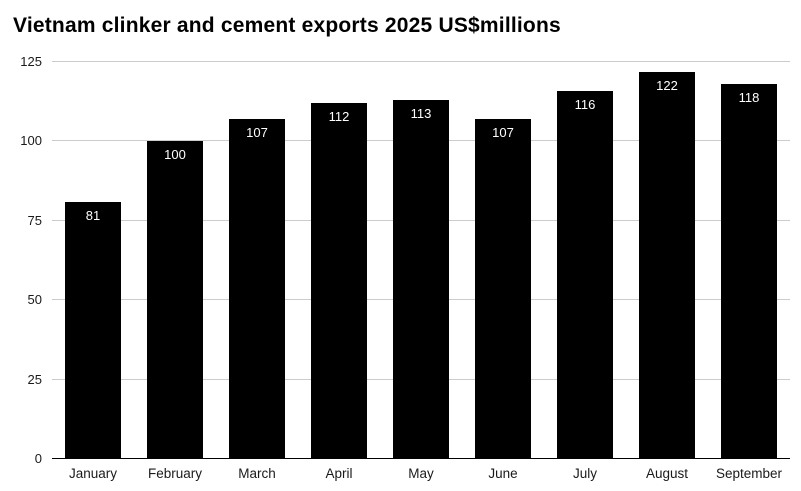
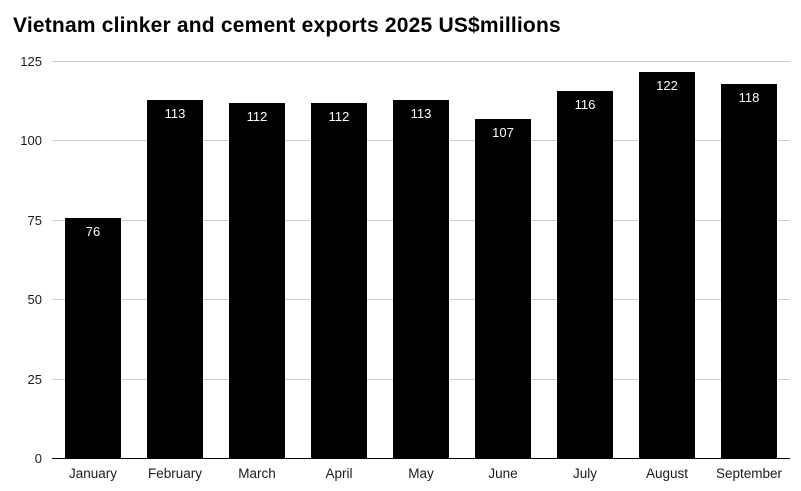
January: 81 -> 76
February: 100 -> 113
March: 107 -> 112
